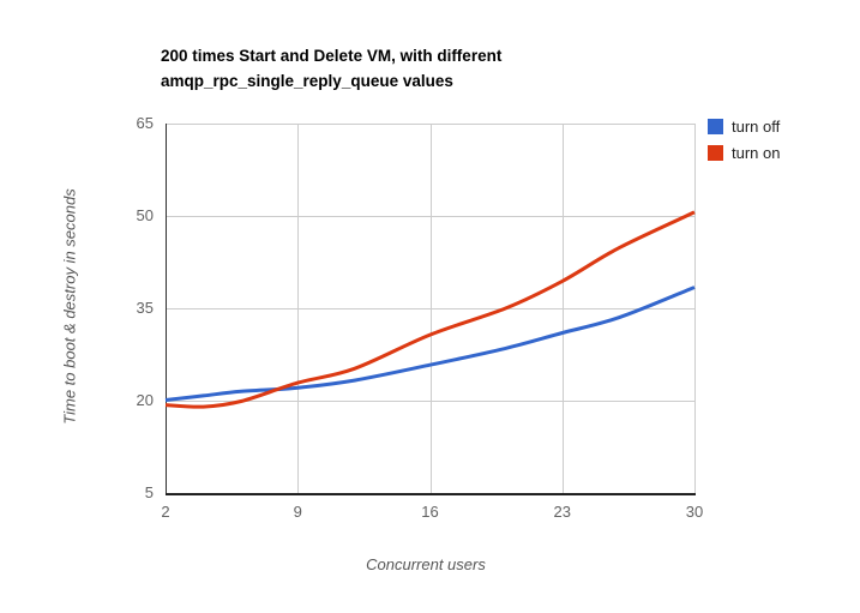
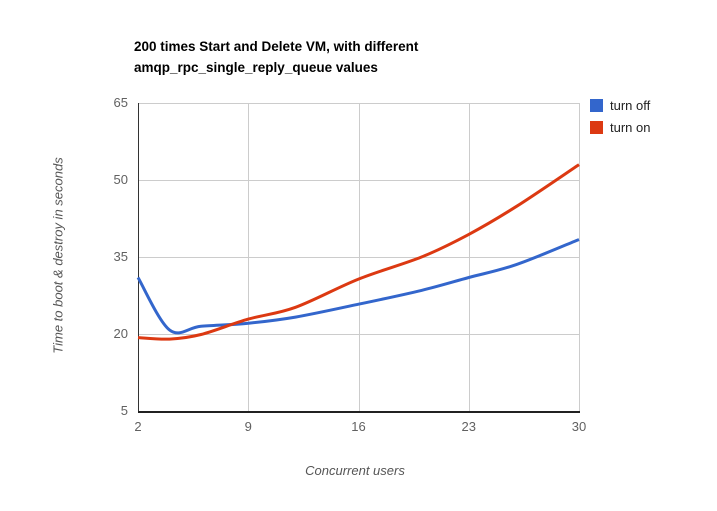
turn off/2: 20 -> 31
turn on/30: 51 -> 53
